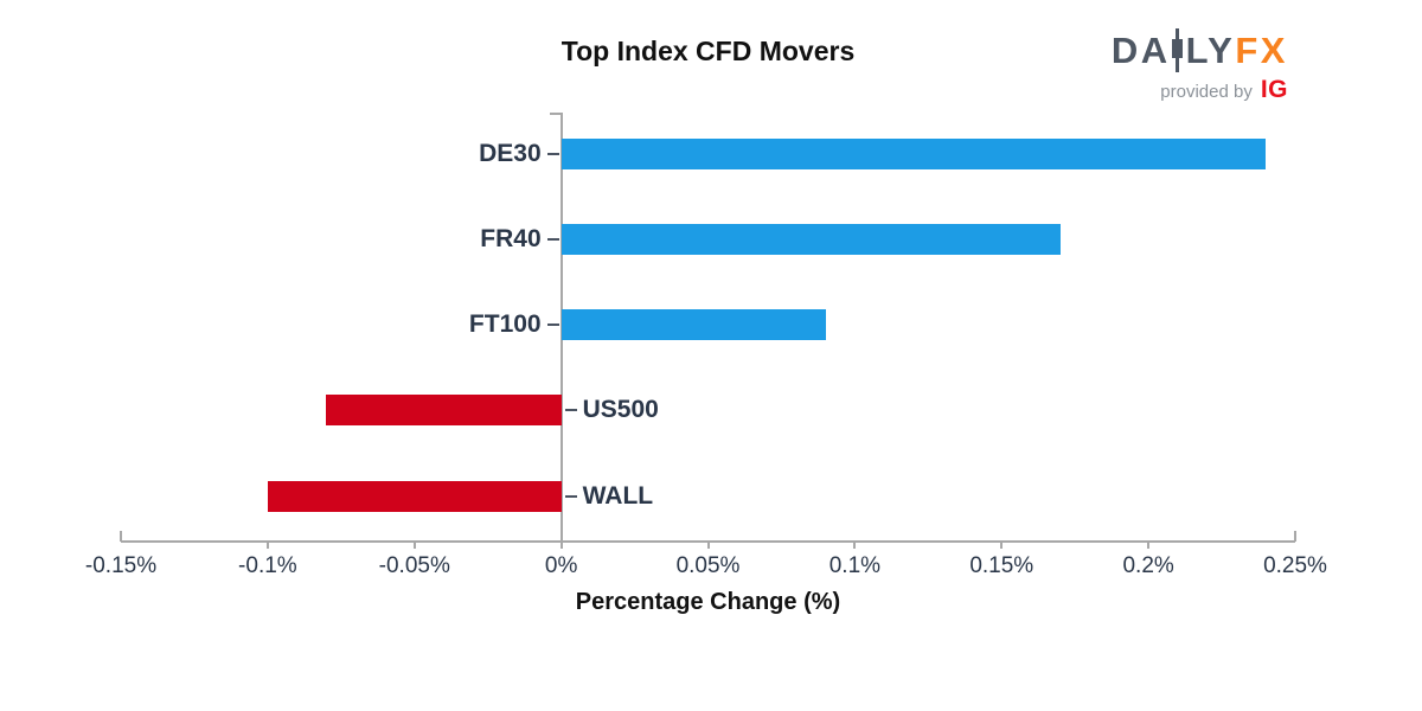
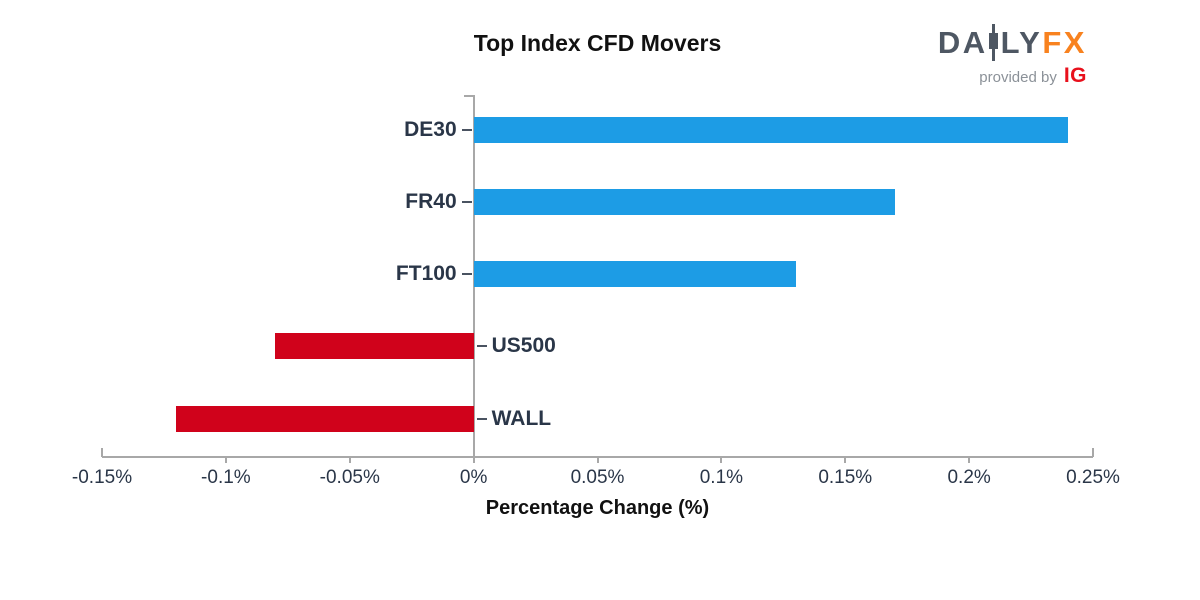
FT100: 0.09% -> 0.13%
WALL: -0.10% -> -0.12%
